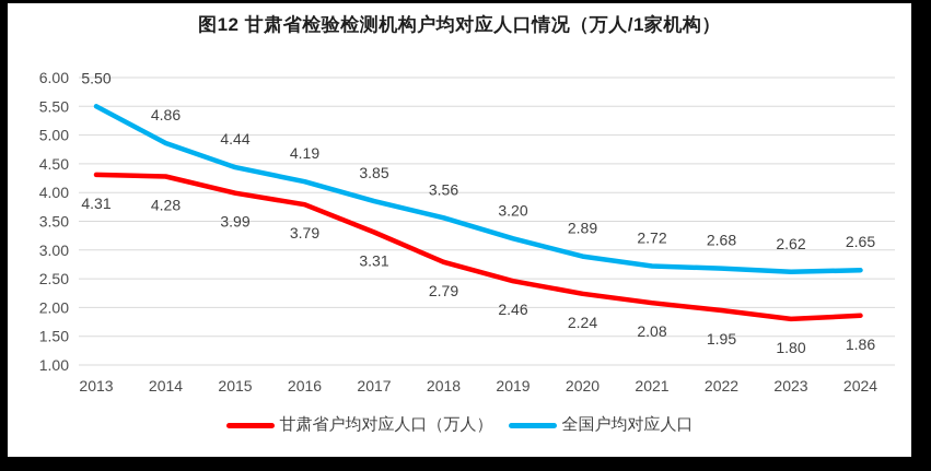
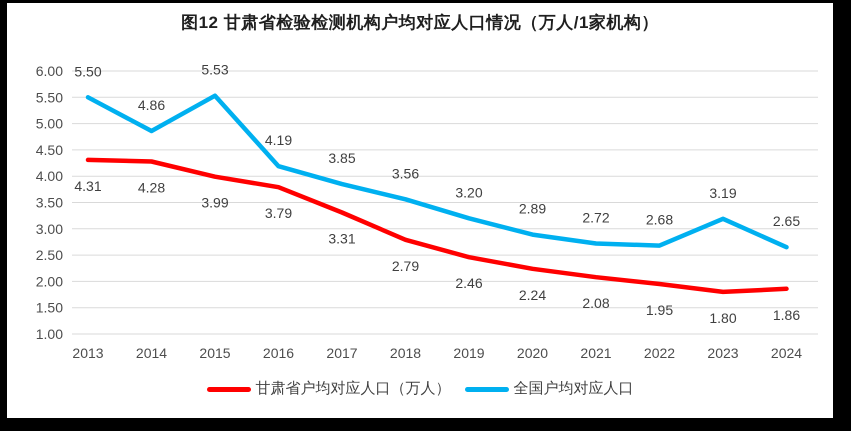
全国户均对应人口/2015: 4.44 -> 5.53
全国户均对应人口/2023: 2.62 -> 3.19
